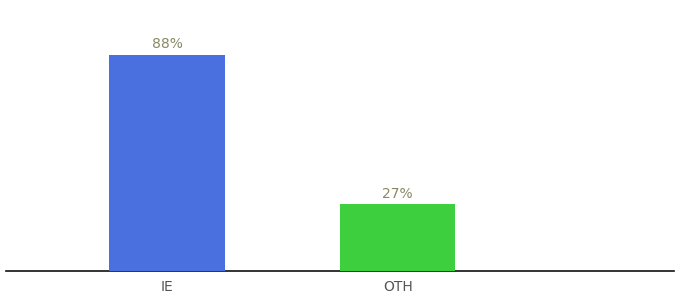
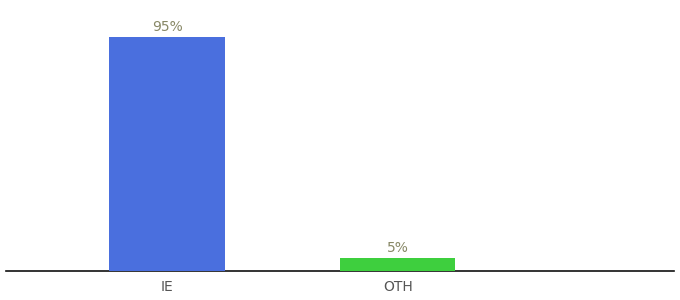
IE: 88% -> 95%
OTH: 27% -> 5%
